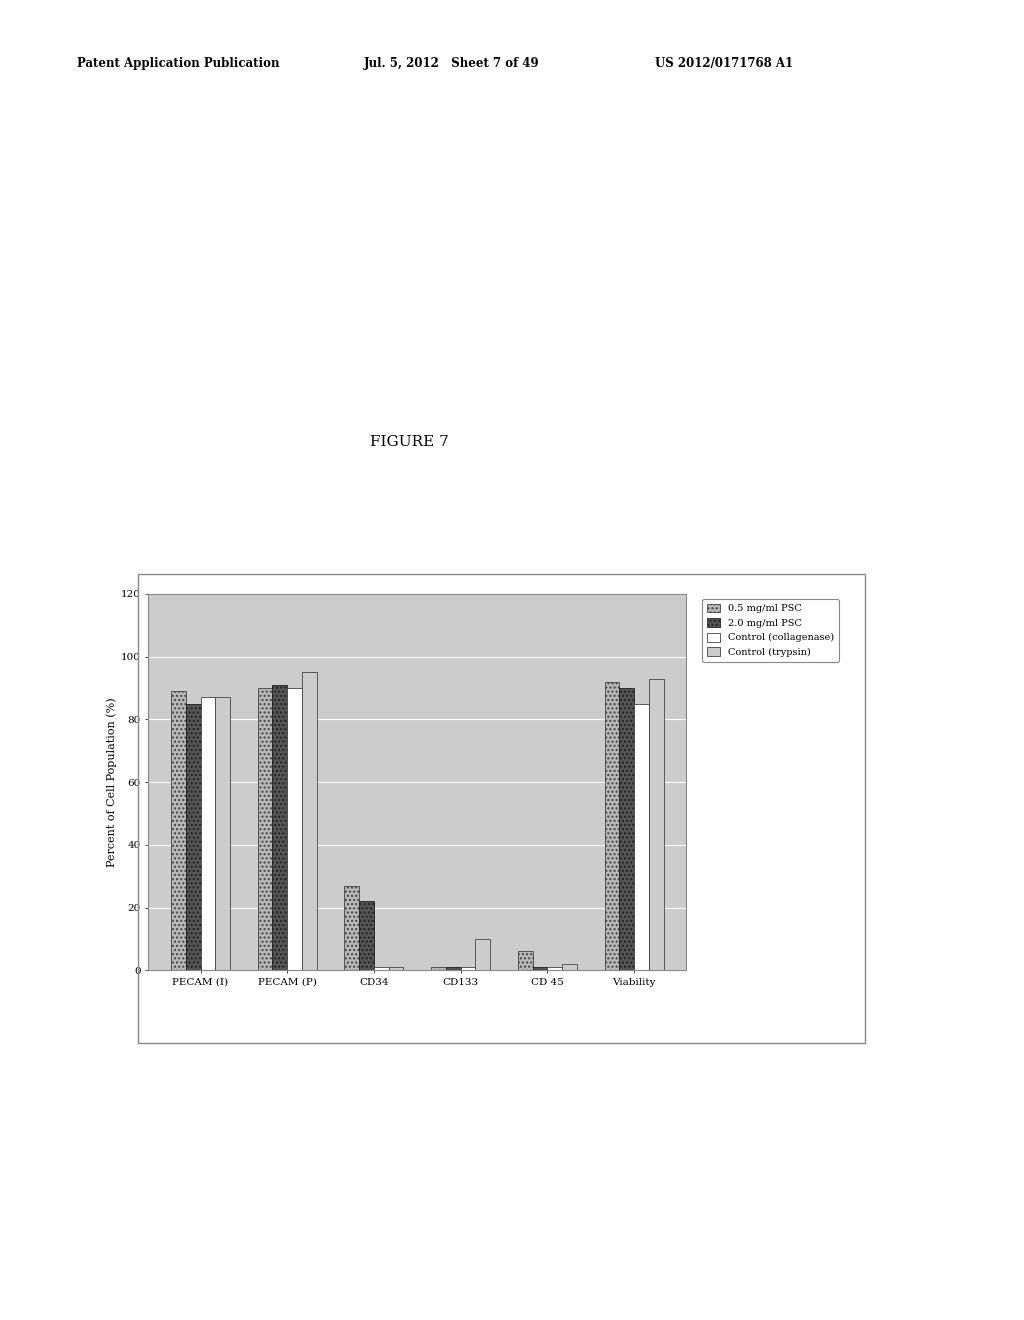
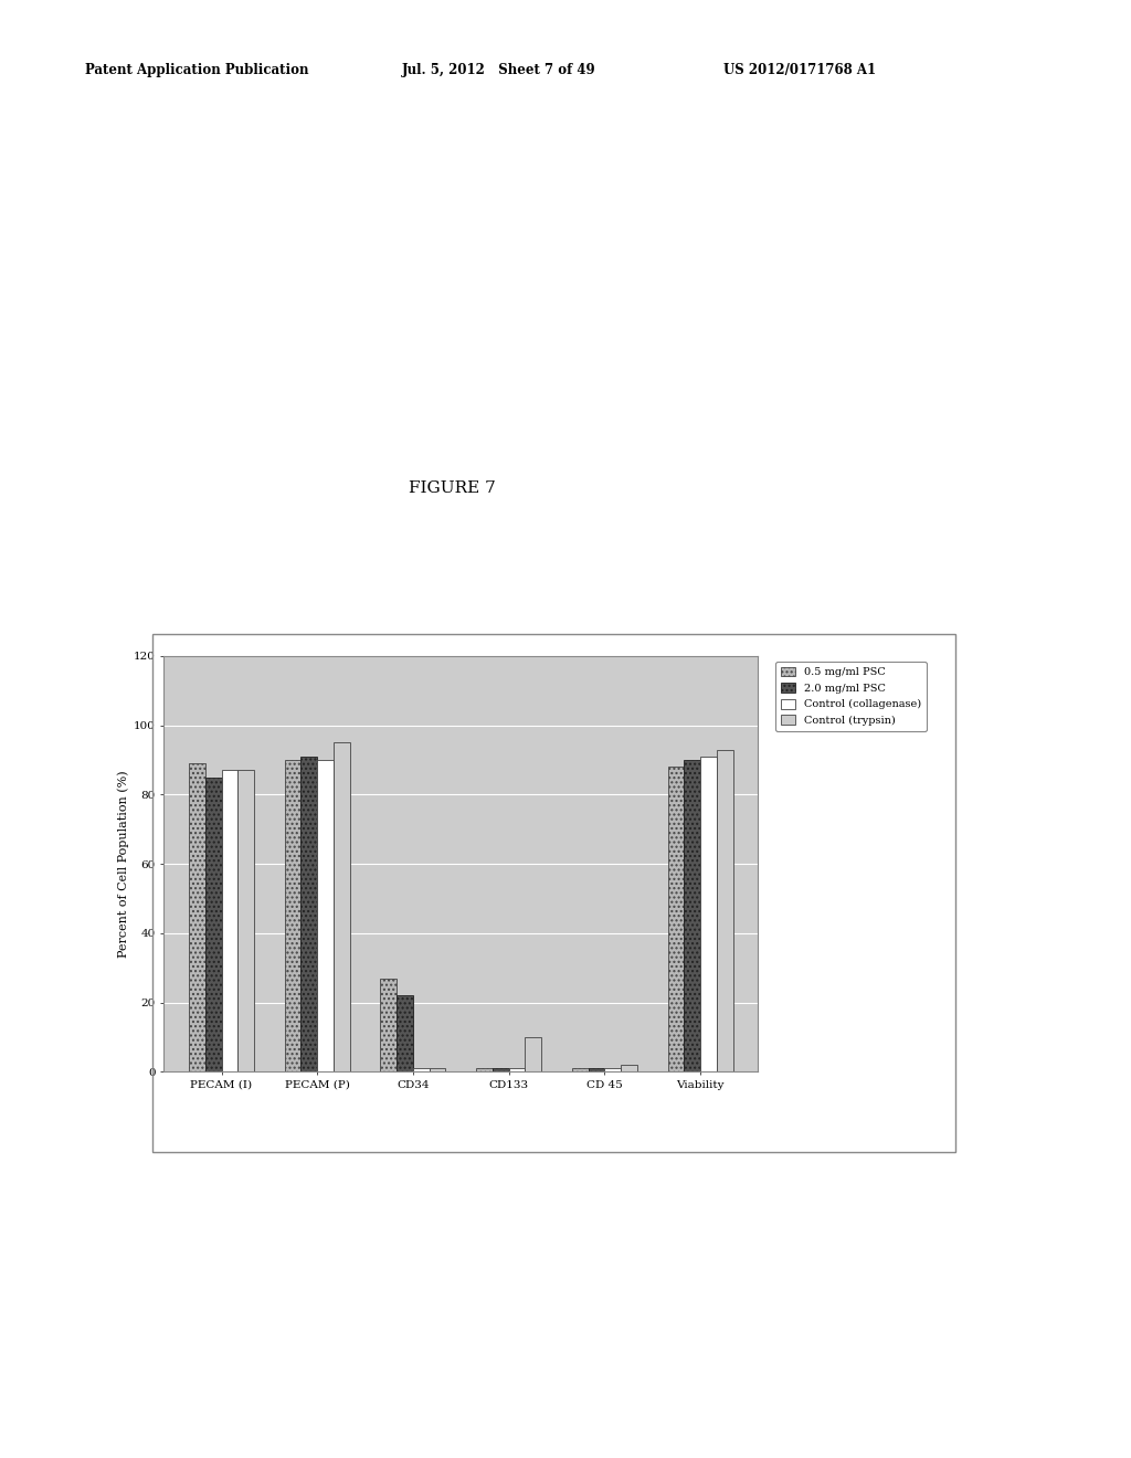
0.5 mg/ml PSC/CD 45: 6 -> 1
0.5 mg/ml PSC/Viability: 92 -> 88
Control (collagenase)/Viability: 85 -> 91
